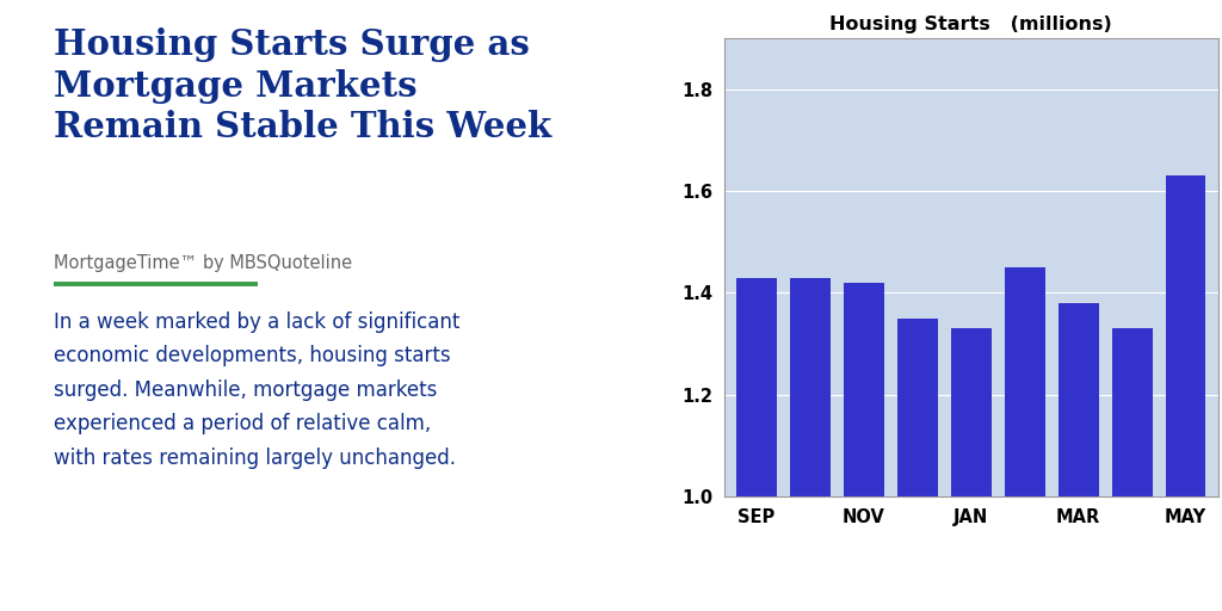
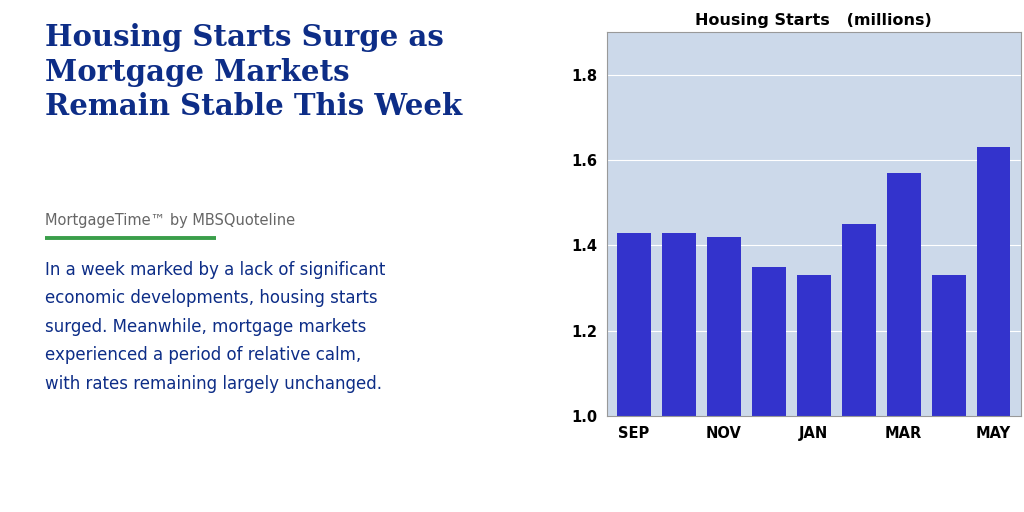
MAR: 1.38 -> 1.57
